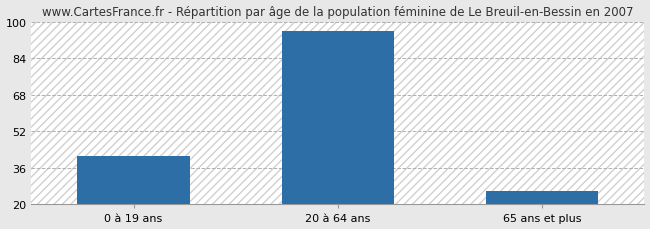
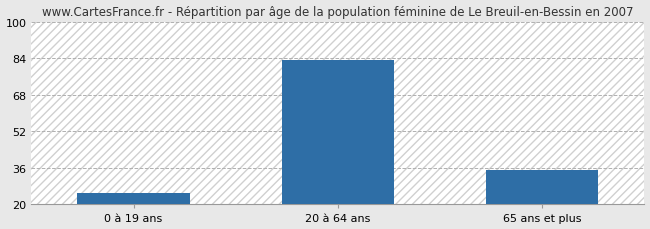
0 à 19 ans: 41 -> 25
20 à 64 ans: 96 -> 83
65 ans et plus: 26 -> 35
